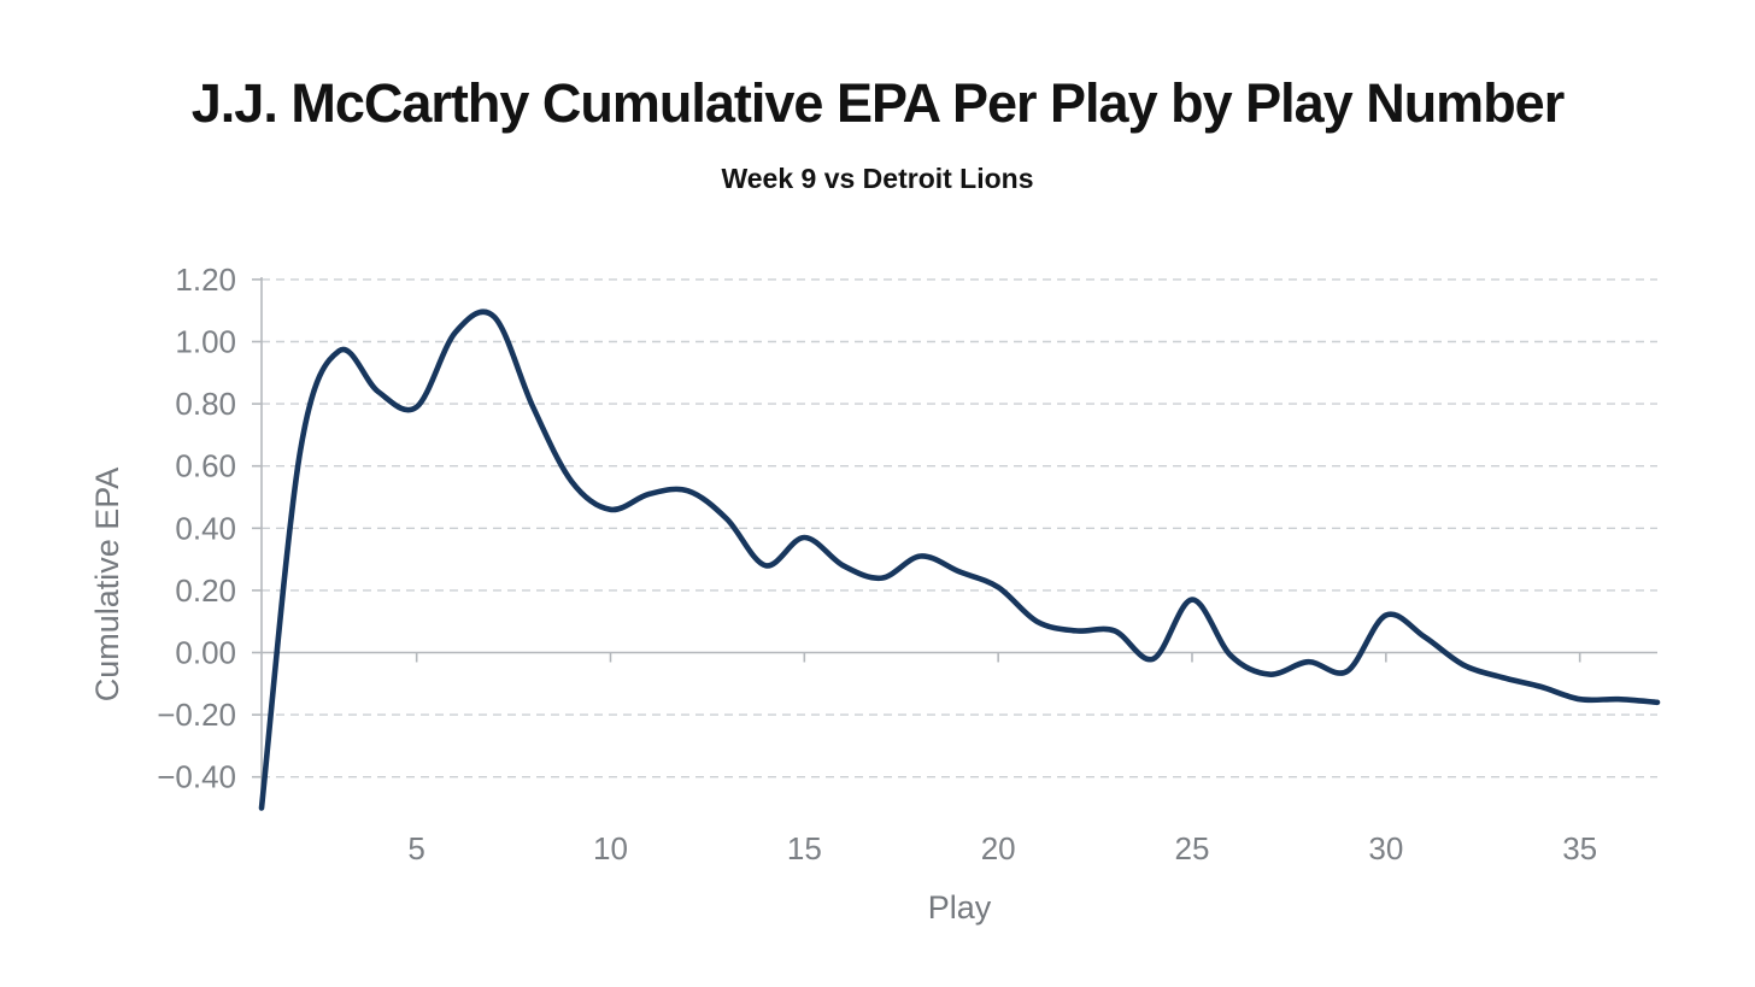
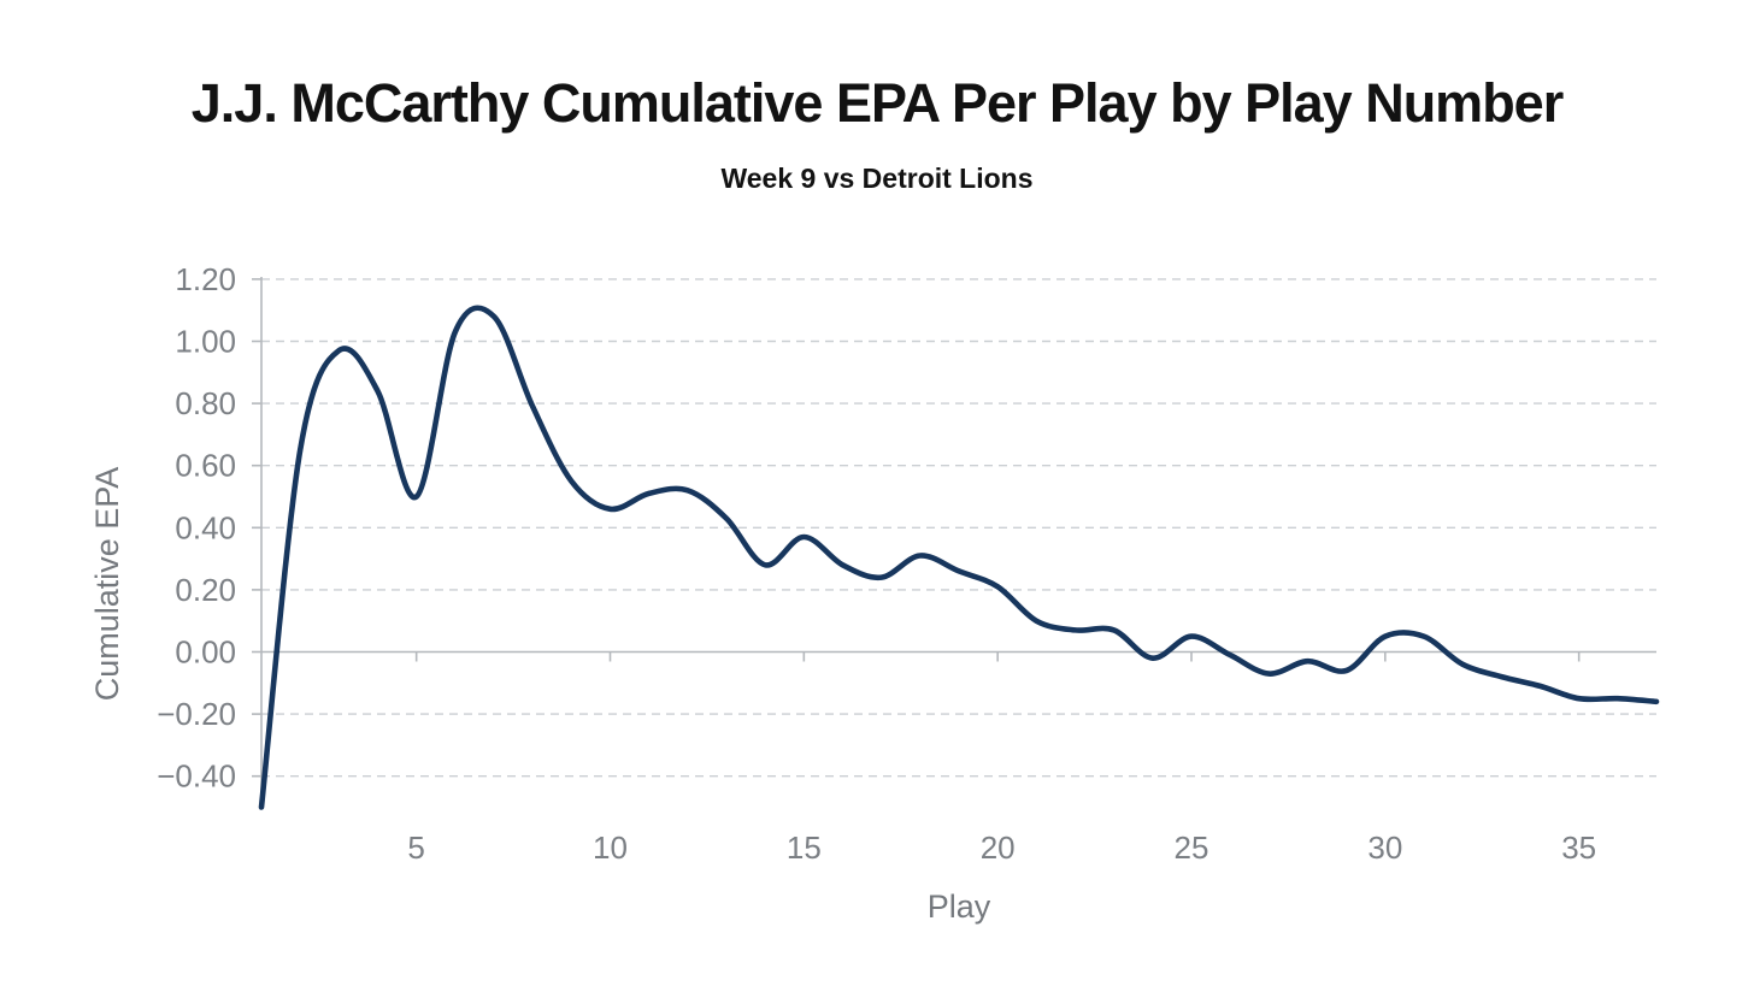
5: 0.79 -> 0.50
25: 0.17 -> 0.05
30: 0.12 -> 0.05
